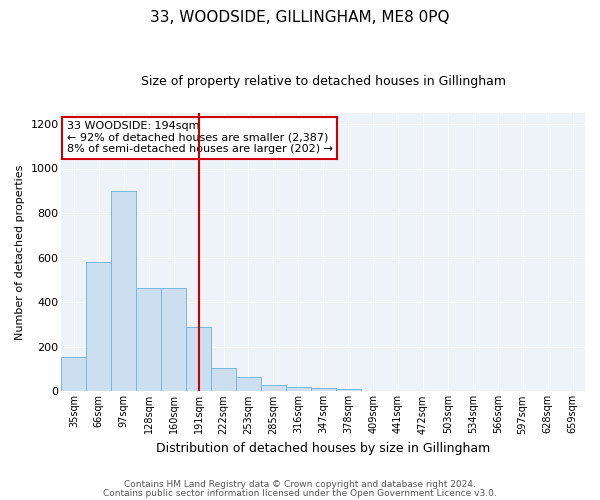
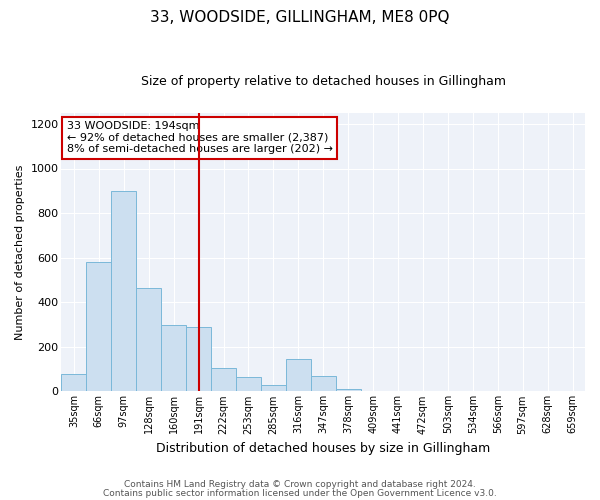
35sqm: 155 -> 80
160sqm: 465 -> 300
316sqm: 20 -> 145
347sqm: 15 -> 70
